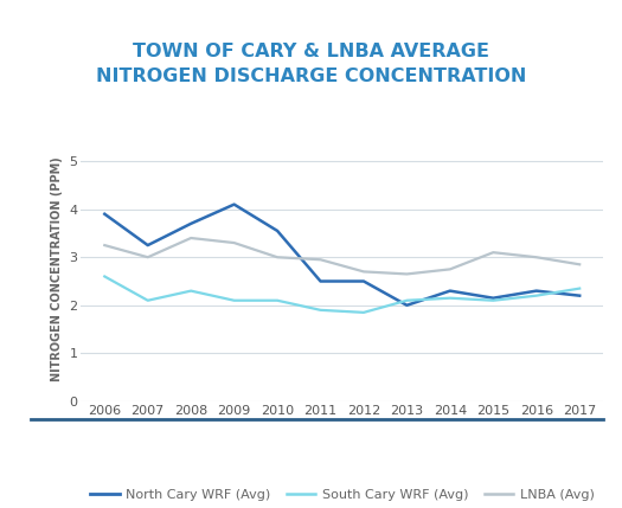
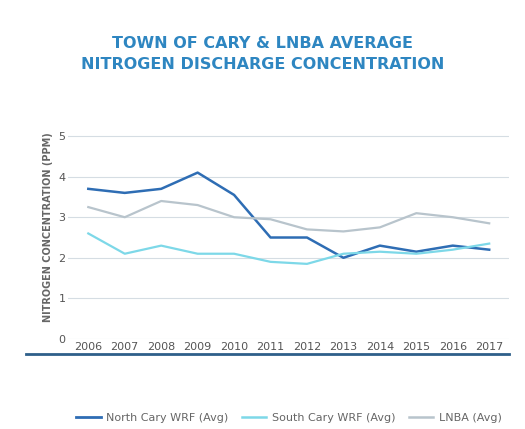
North Cary WRF (Avg)/2006: 3.90 -> 3.70
North Cary WRF (Avg)/2007: 3.25 -> 3.60
